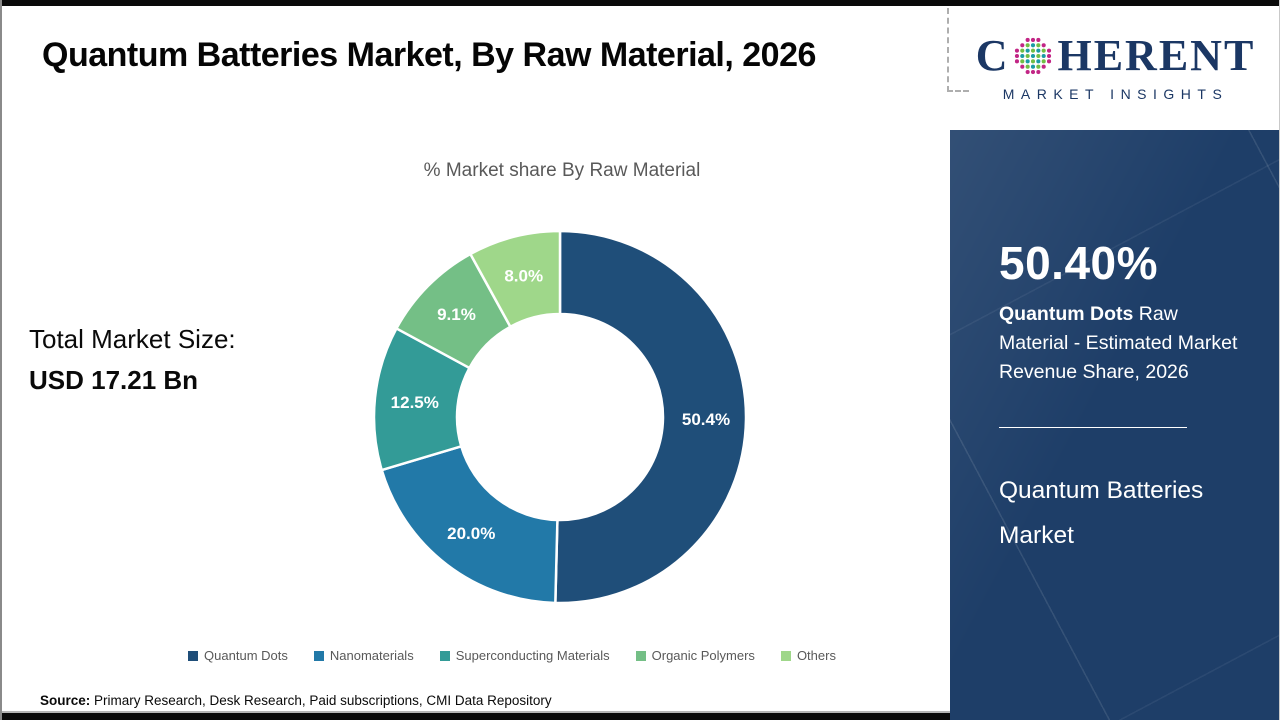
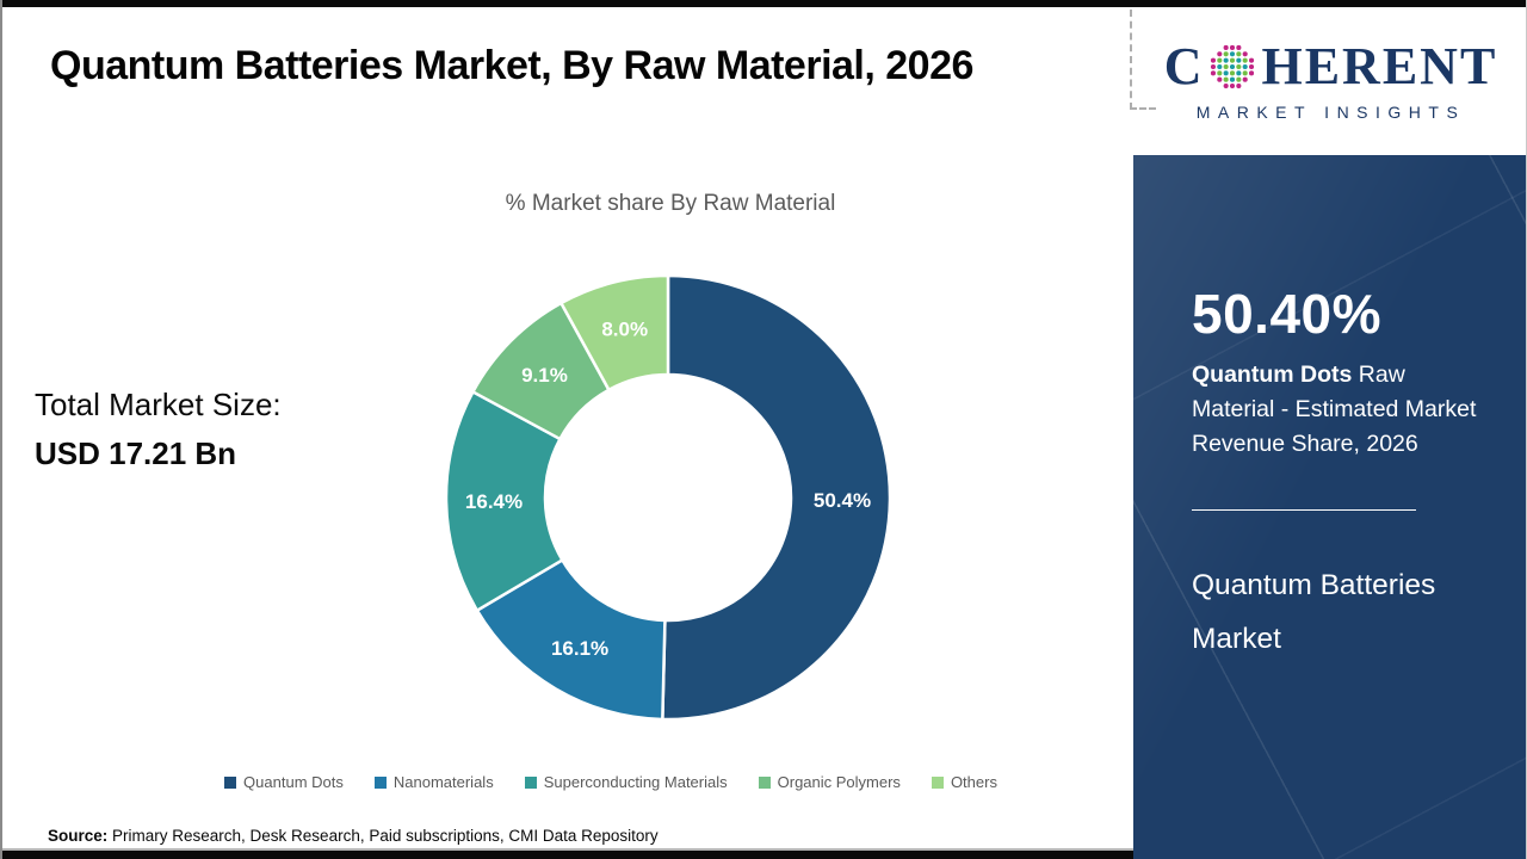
Nanomaterials: 20.0% -> 16.1%
Superconducting Materials: 12.5% -> 16.4%
